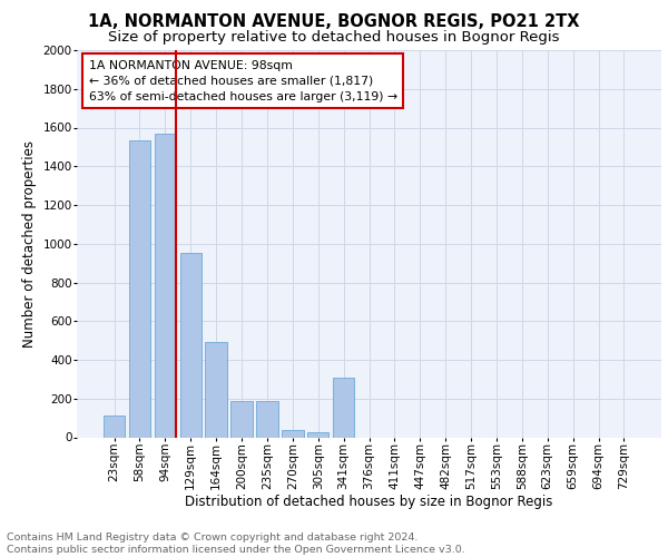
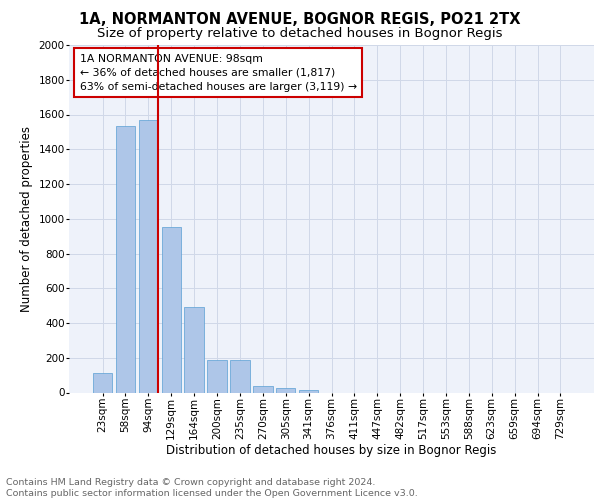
341sqm: 310 -> 10
